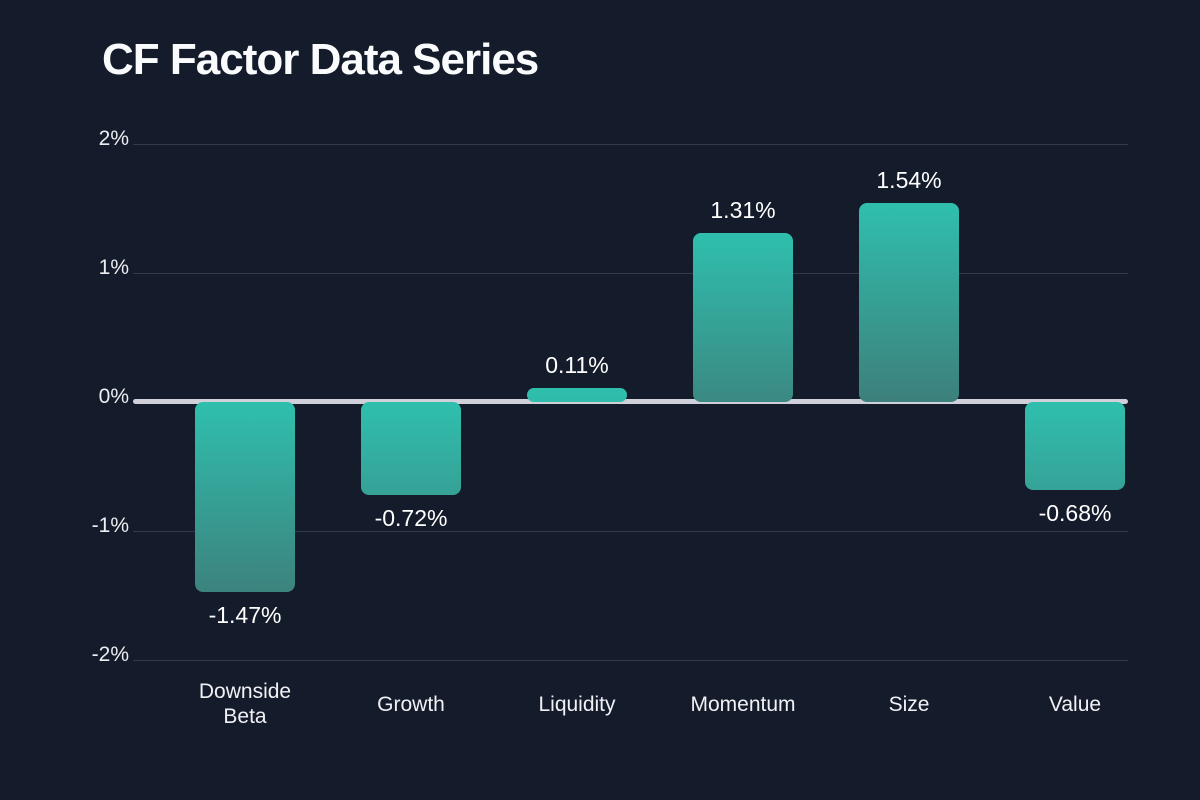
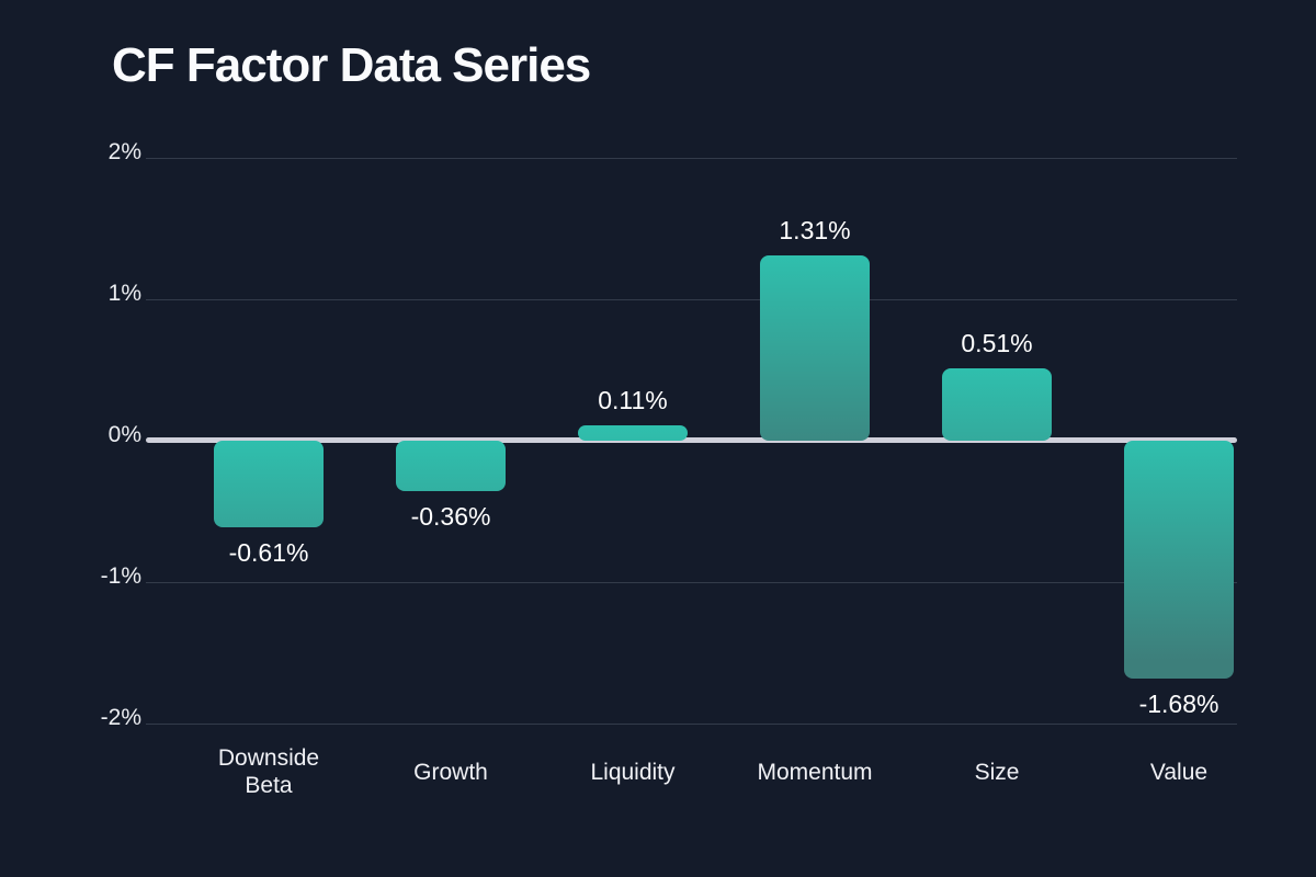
Downside Beta: -1.47% -> -0.61%
Growth: -0.72% -> -0.36%
Size: 1.54% -> 0.51%
Value: -0.68% -> -1.68%
